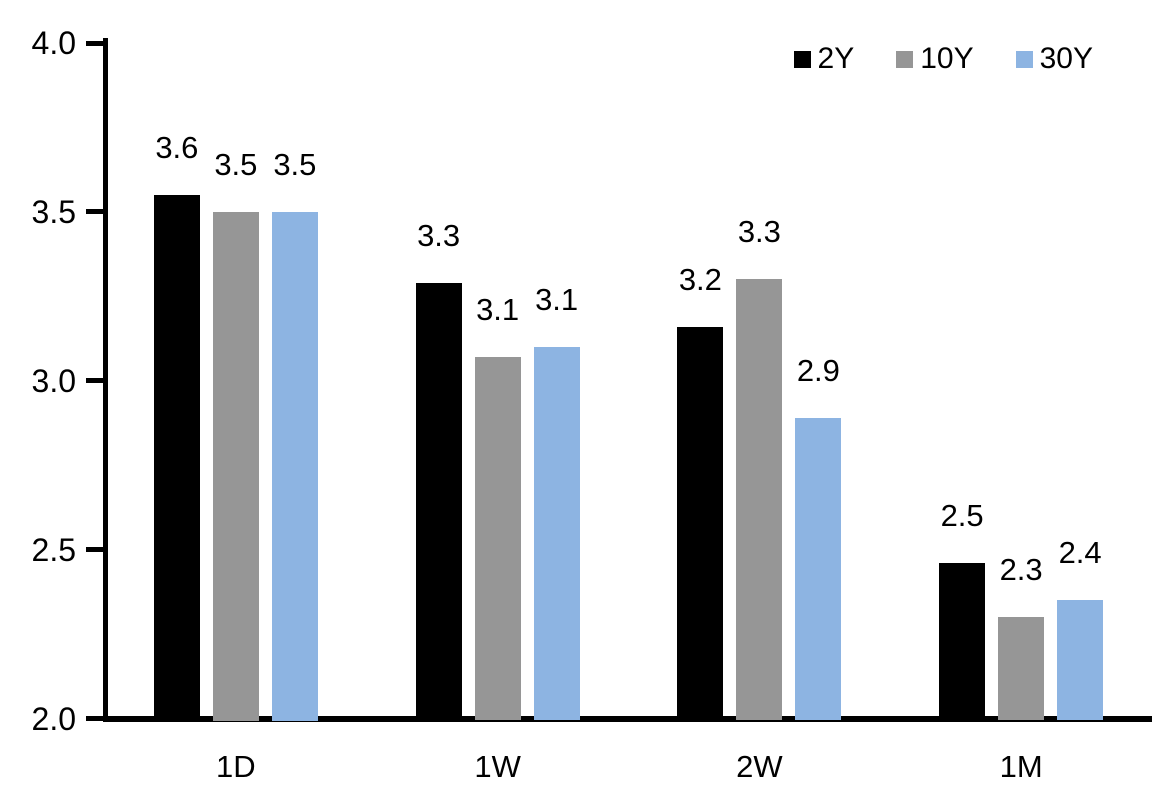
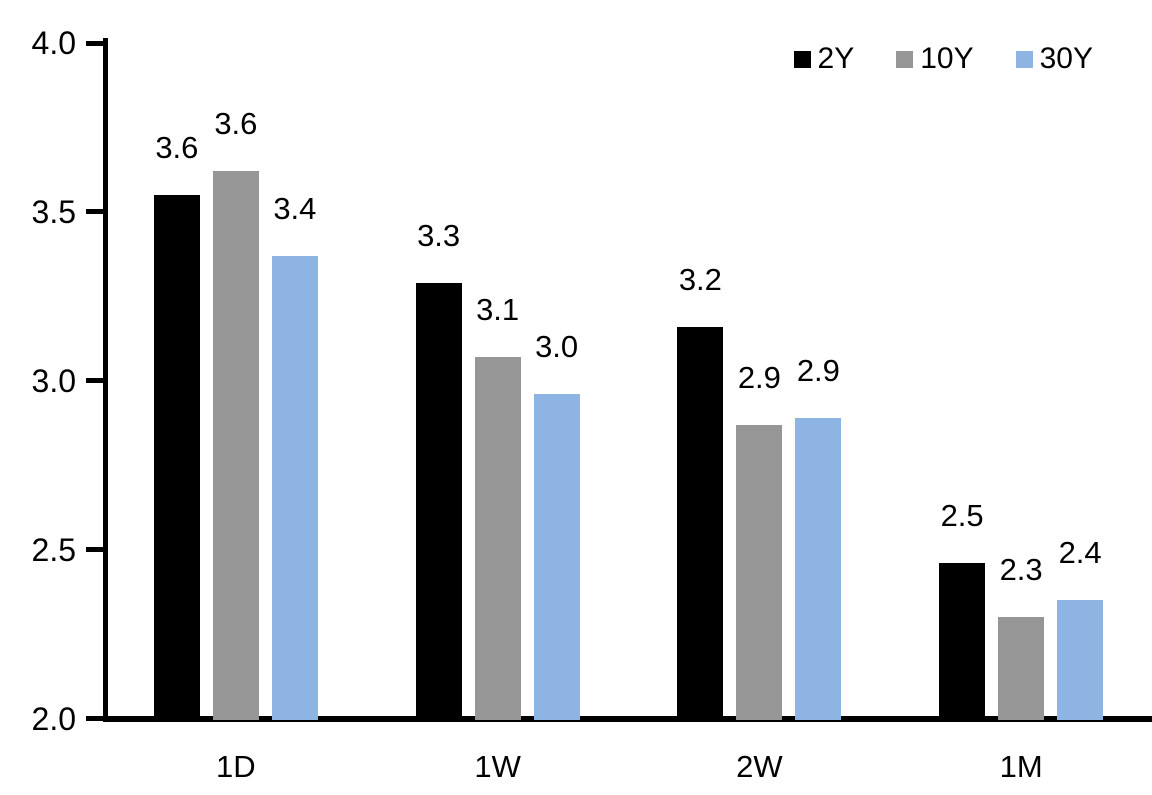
10Y/1D: 3.5 -> 3.6
30Y/1D: 3.5 -> 3.4
30Y/1W: 3.1 -> 3.0
10Y/2W: 3.3 -> 2.9
